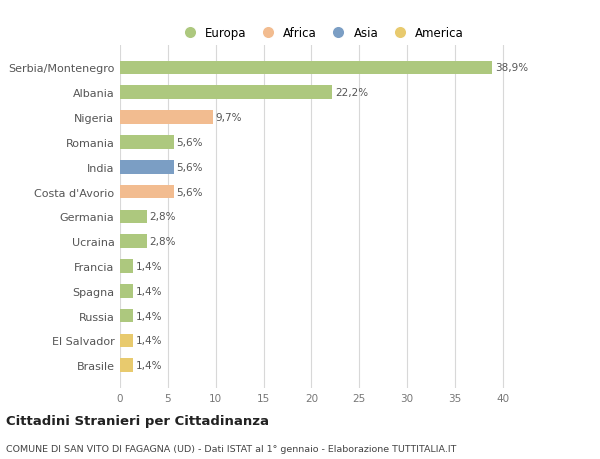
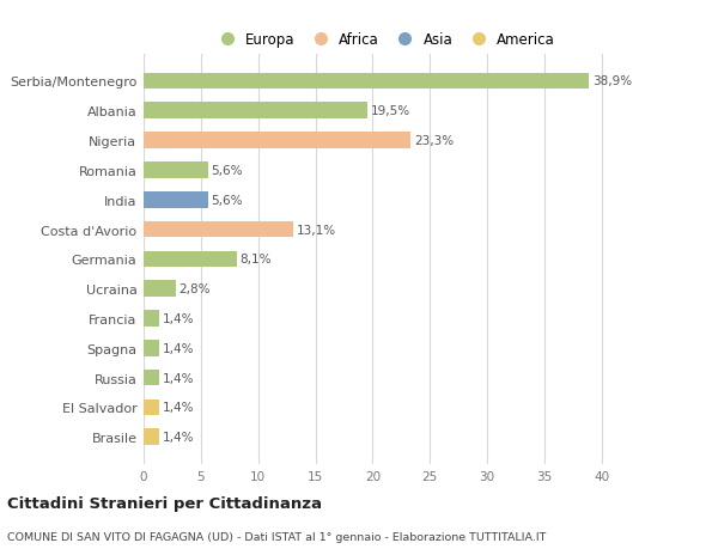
Albania: 22,2% -> 19,5%
Nigeria: 9,7% -> 23,3%
Costa d'Avorio: 5,6% -> 13,1%
Germania: 2,8% -> 8,1%
